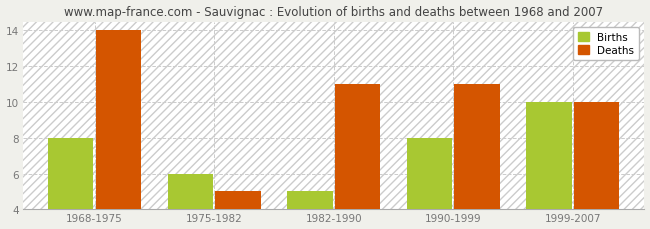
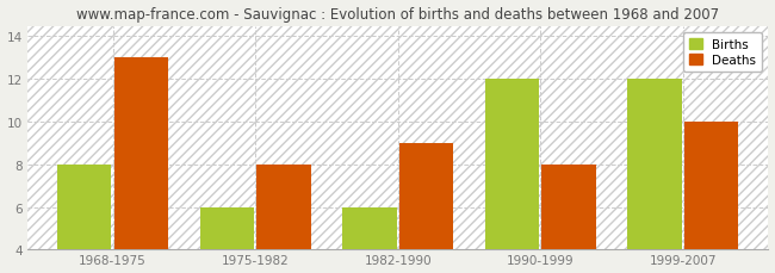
Deaths/1968-1975: 14 -> 13
Deaths/1975-1982: 5 -> 8
Births/1982-1990: 5 -> 6
Deaths/1982-1990: 11 -> 9
Births/1990-1999: 8 -> 12
Deaths/1990-1999: 11 -> 8
Births/1999-2007: 10 -> 12
